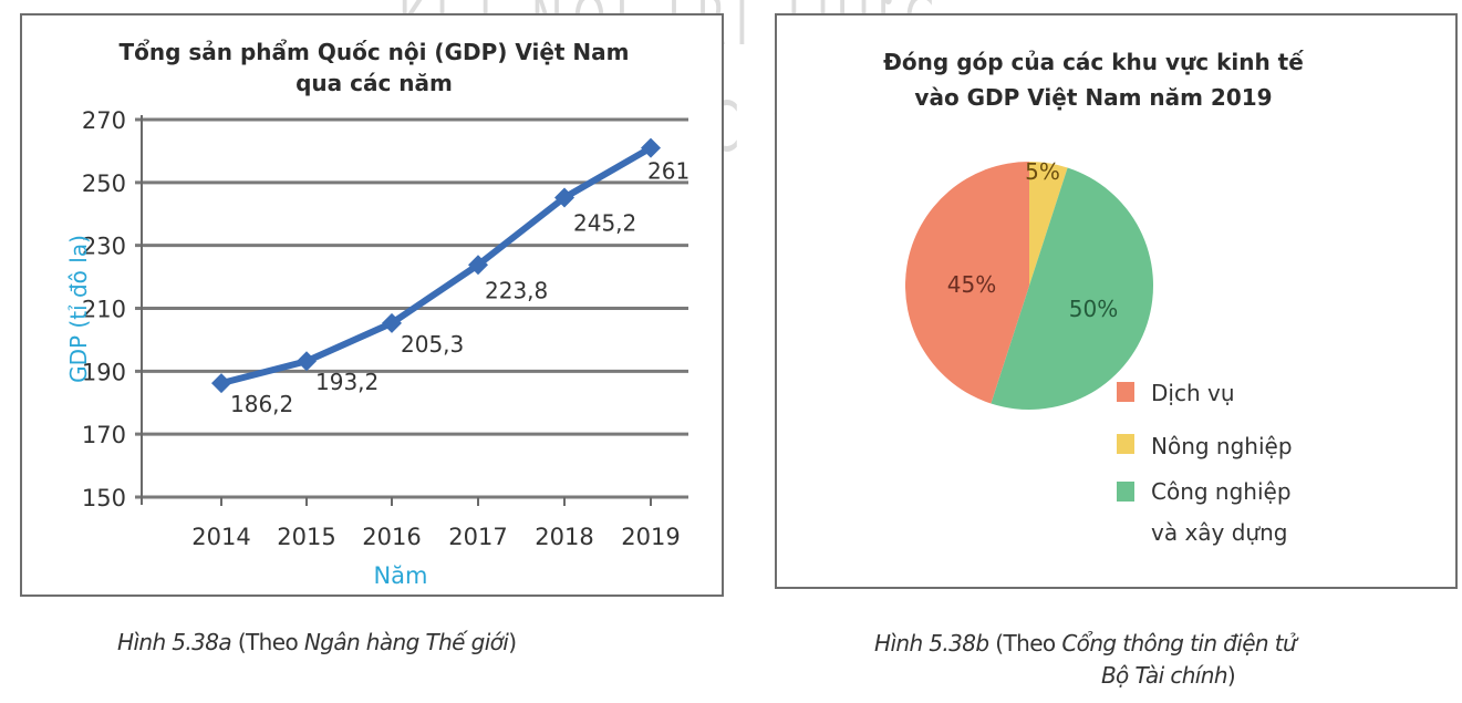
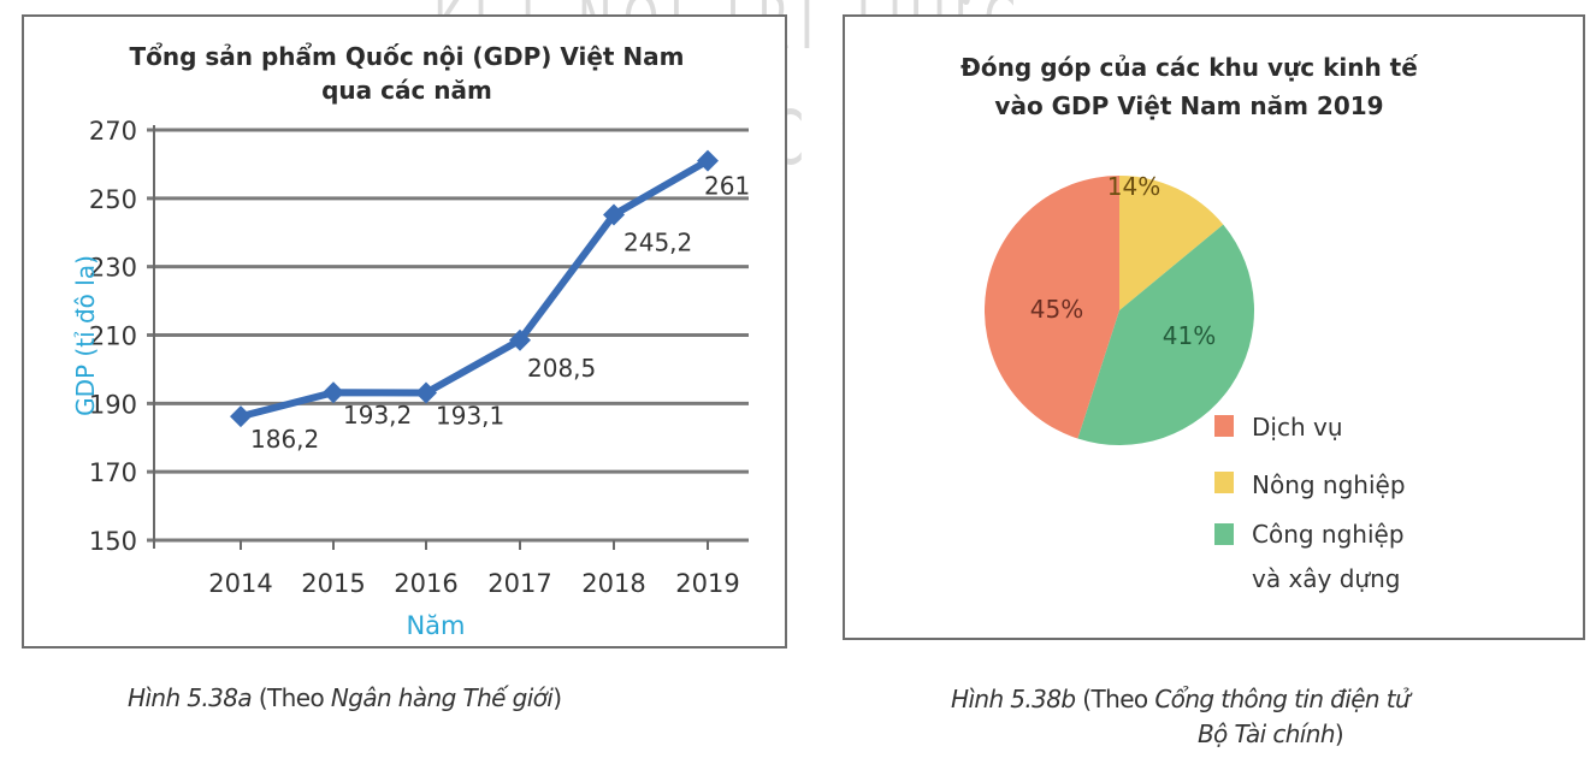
Tổng sản phẩm Quốc nội (GDP) Việt Nam qua các năm/2016: 205,3 -> 193,1
Tổng sản phẩm Quốc nội (GDP) Việt Nam qua các năm/2017: 223,8 -> 208,5
Đóng góp của các khu vực kinh tế vào GDP Việt Nam năm 2019/Nông nghiệp: 5% -> 14%
Đóng góp của các khu vực kinh tế vào GDP Việt Nam năm 2019/Công nghiệp và xây dựng: 50% -> 41%
